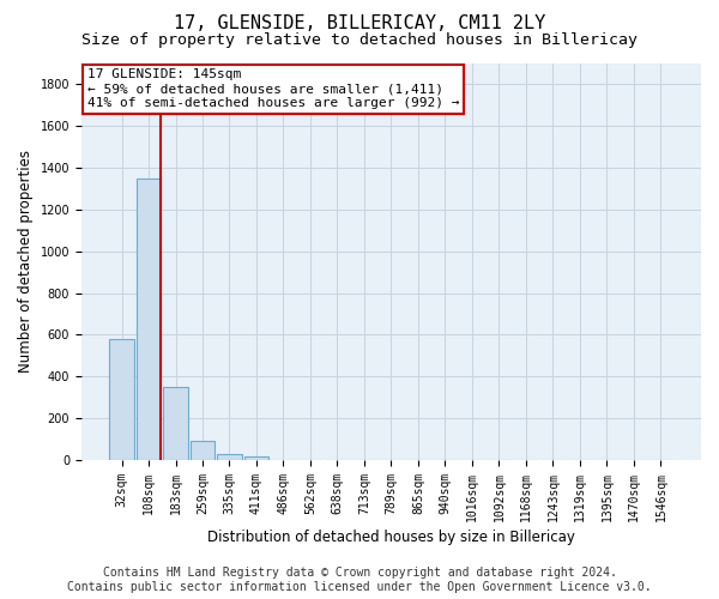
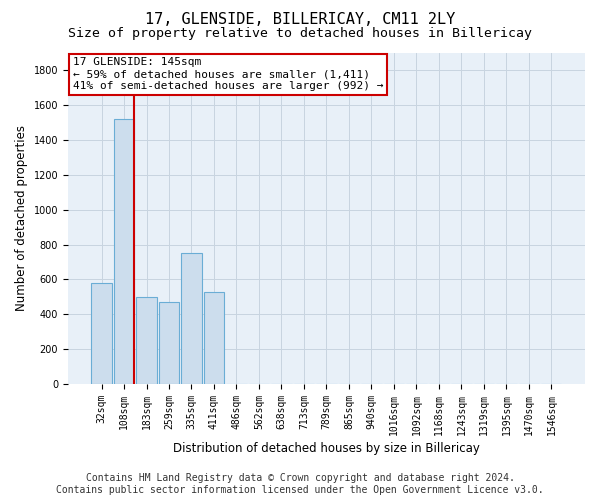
108sqm: 1350 -> 1520
183sqm: 350 -> 500
259sqm: 90 -> 470
335sqm: 30 -> 750
411sqm: 20 -> 530
